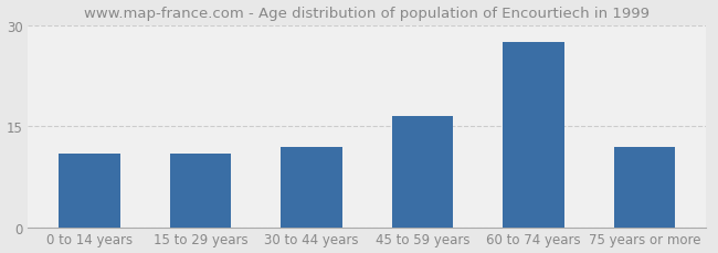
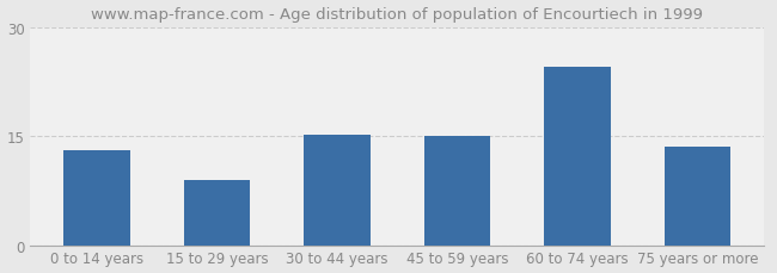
0 to 14 years: 11.0 -> 13.0
15 to 29 years: 11.0 -> 9.0
30 to 44 years: 12.0 -> 15.2
45 to 59 years: 16.5 -> 15.0
60 to 74 years: 27.5 -> 24.6
75 years or more: 12.0 -> 13.6
